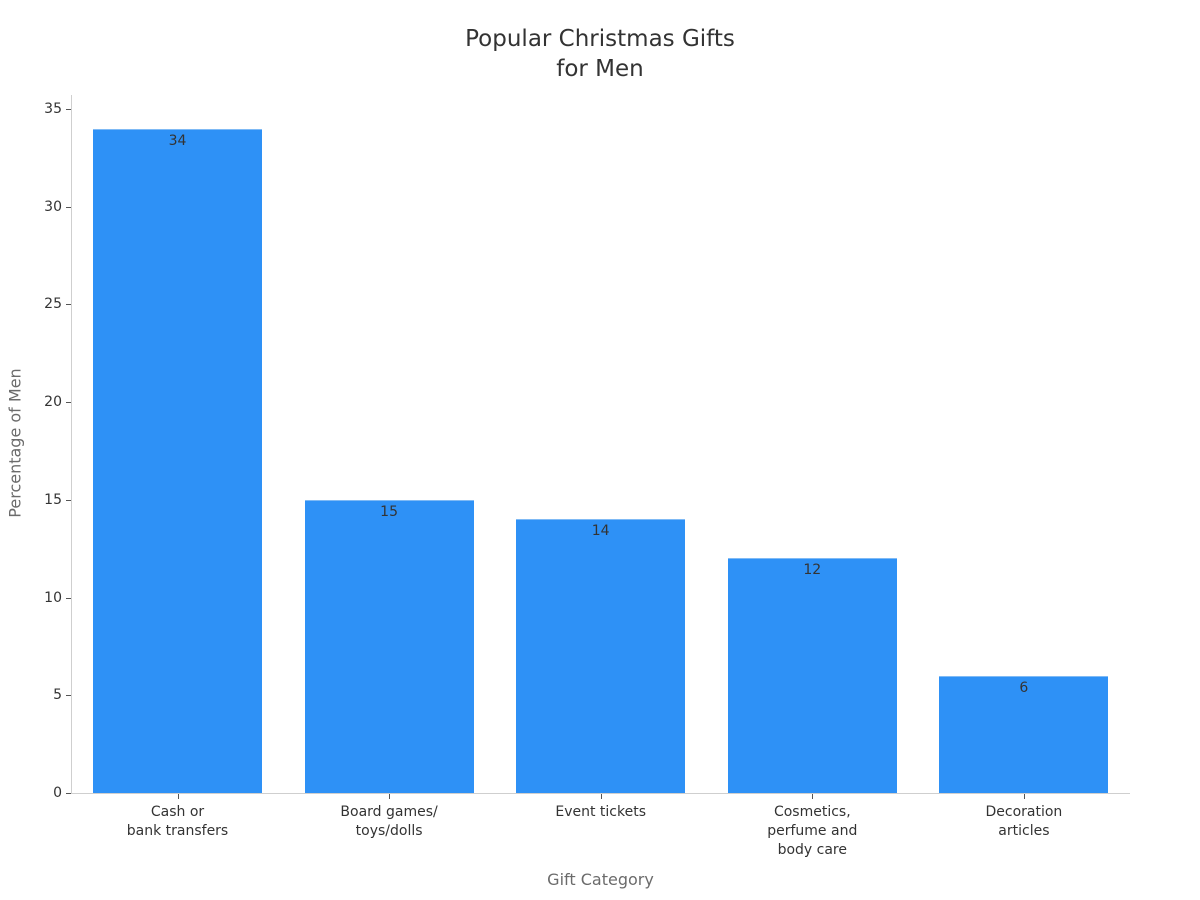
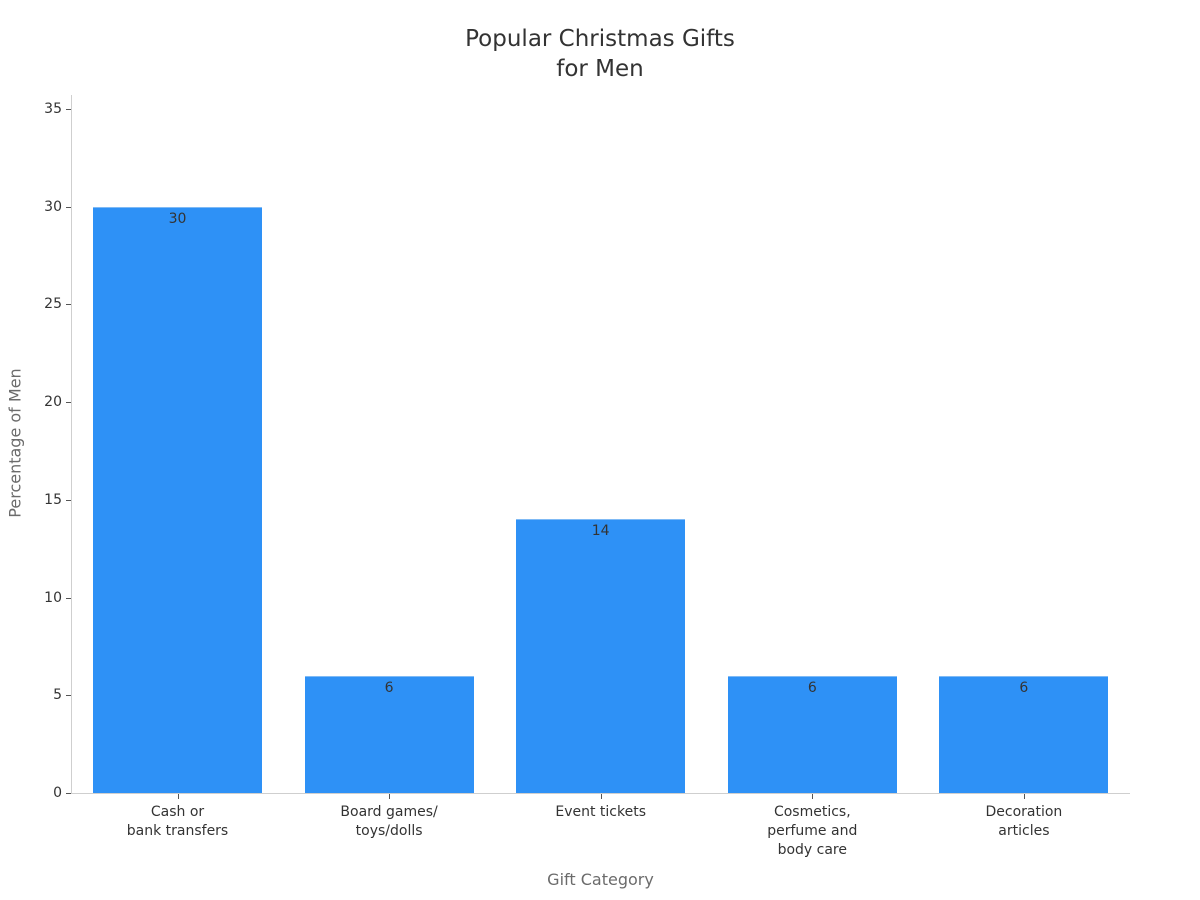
Cash or bank transfers: 34 -> 30
Board games/ toys/dolls: 15 -> 6
Cosmetics, perfume and body care: 12 -> 6
